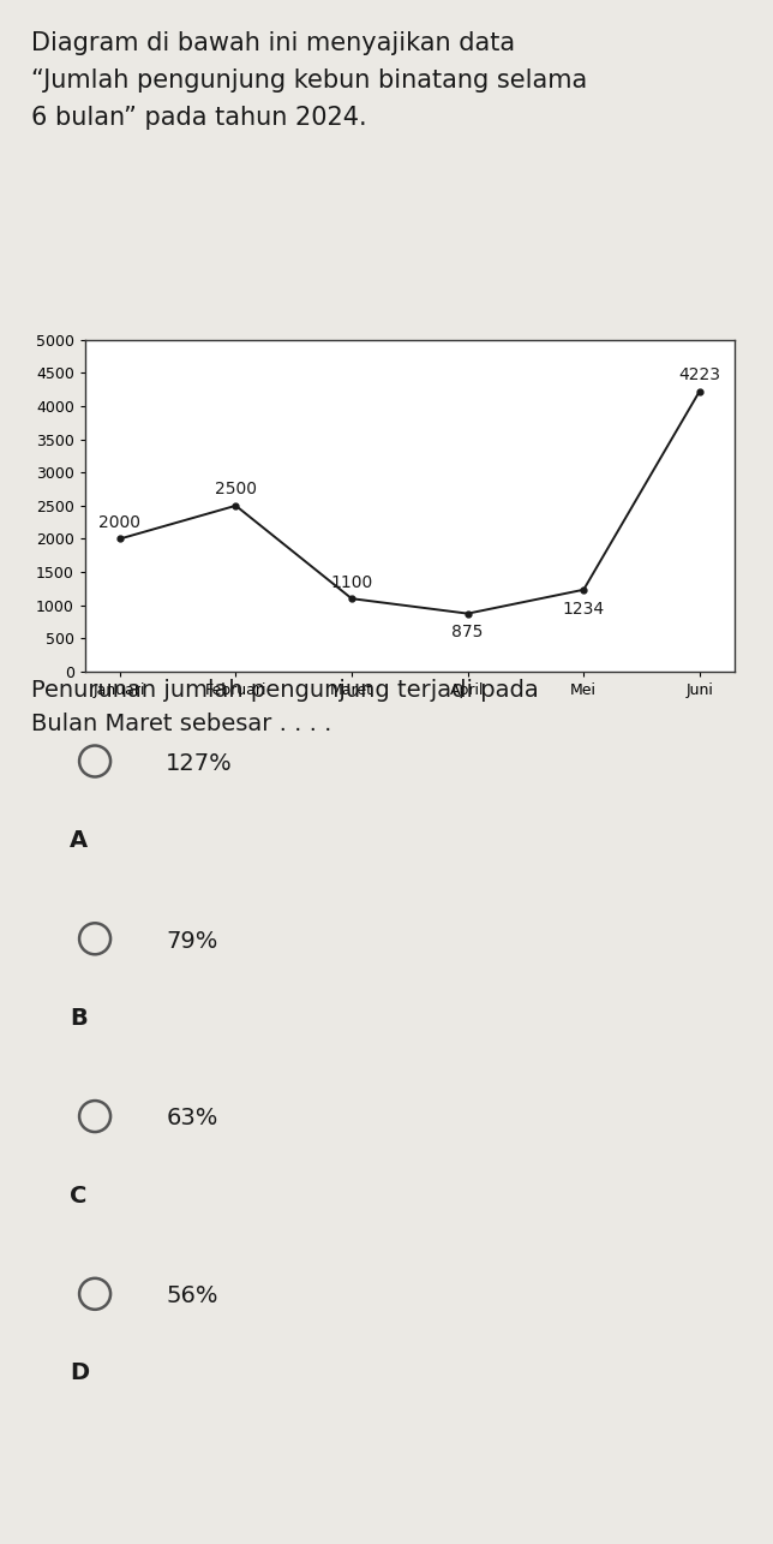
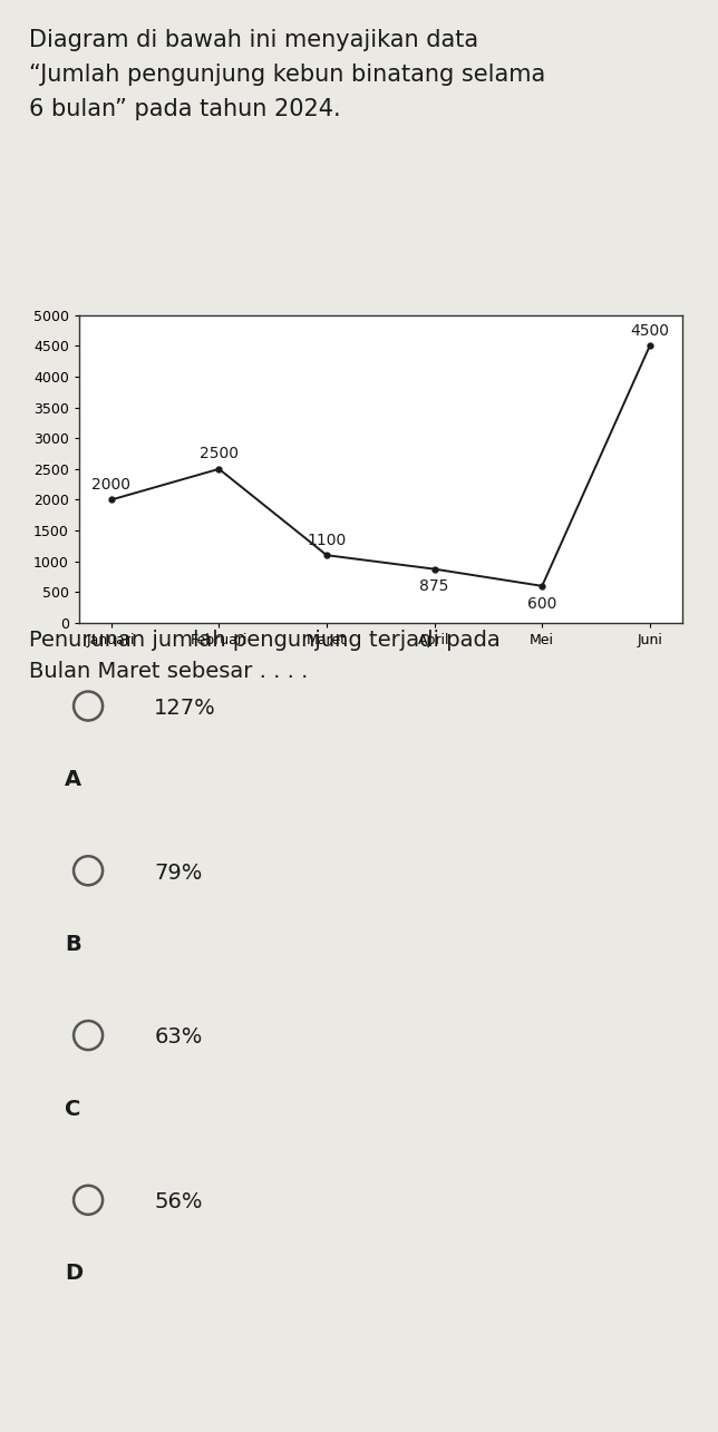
Mei: 1234 -> 600
Juni: 4223 -> 4500
